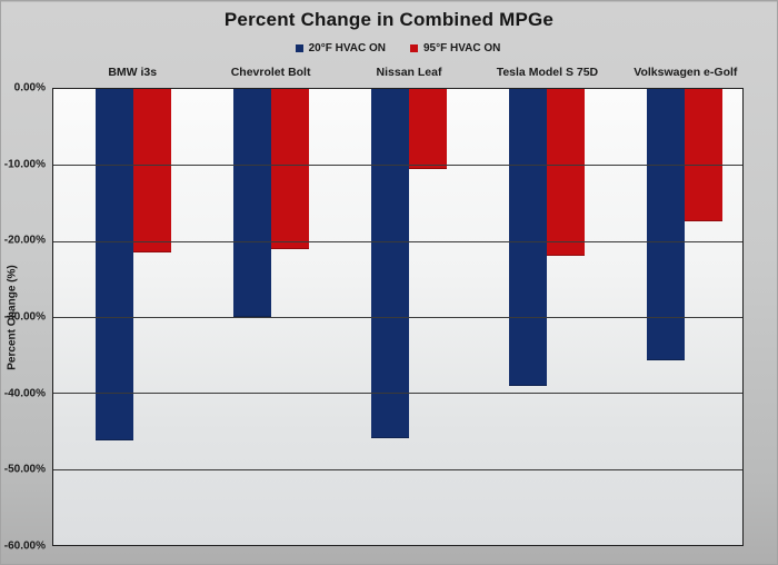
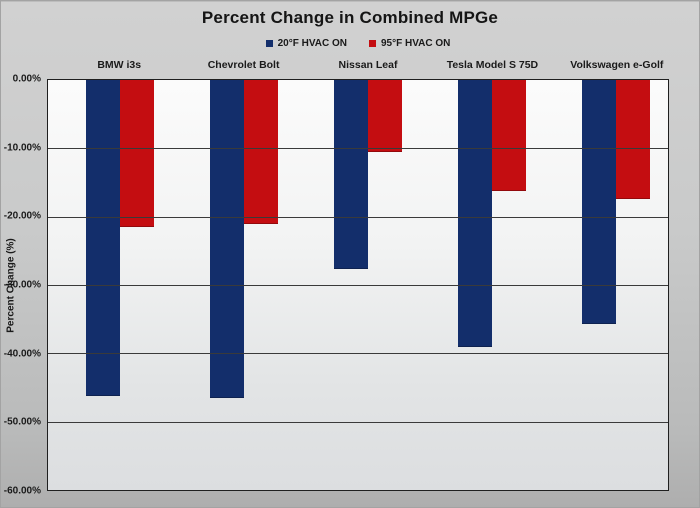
20°F HVAC ON/Chevrolet Bolt: -30% -> -47%
20°F HVAC ON/Nissan Leaf: -46% -> -28%
95°F HVAC ON/Tesla Model S 75D: -22% -> -16%
